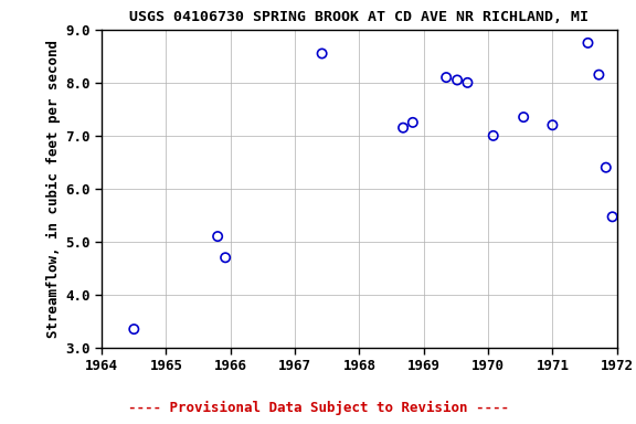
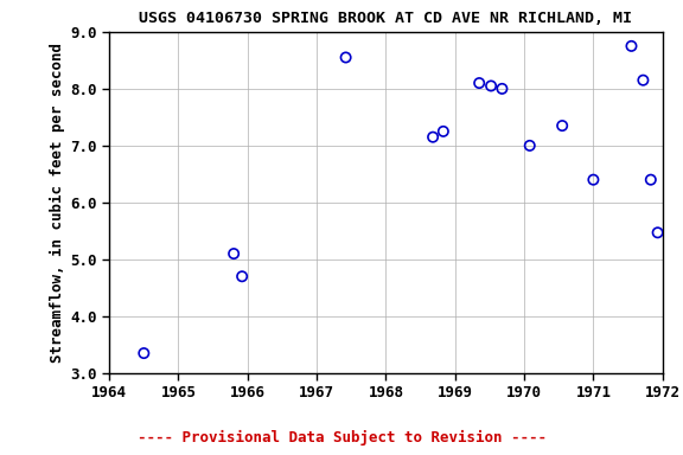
1971: 7.20 -> 6.40
